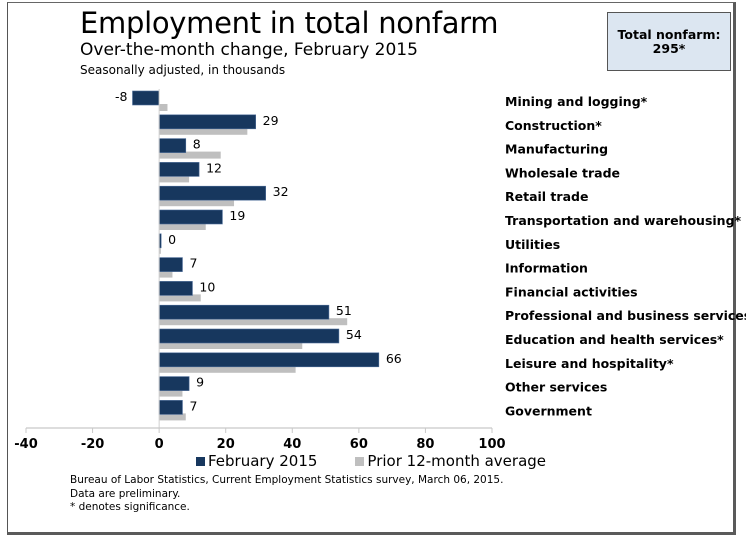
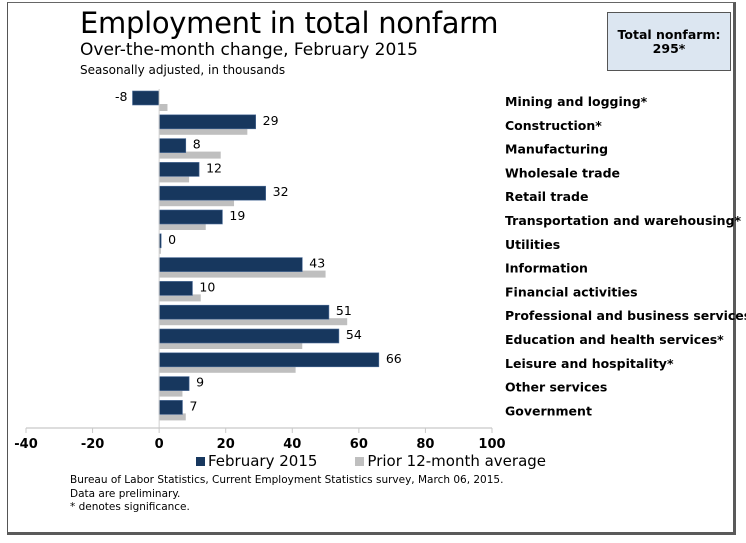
February 2015/Information: 7 -> 43
Prior 12-month average/Information: 4 -> 50
